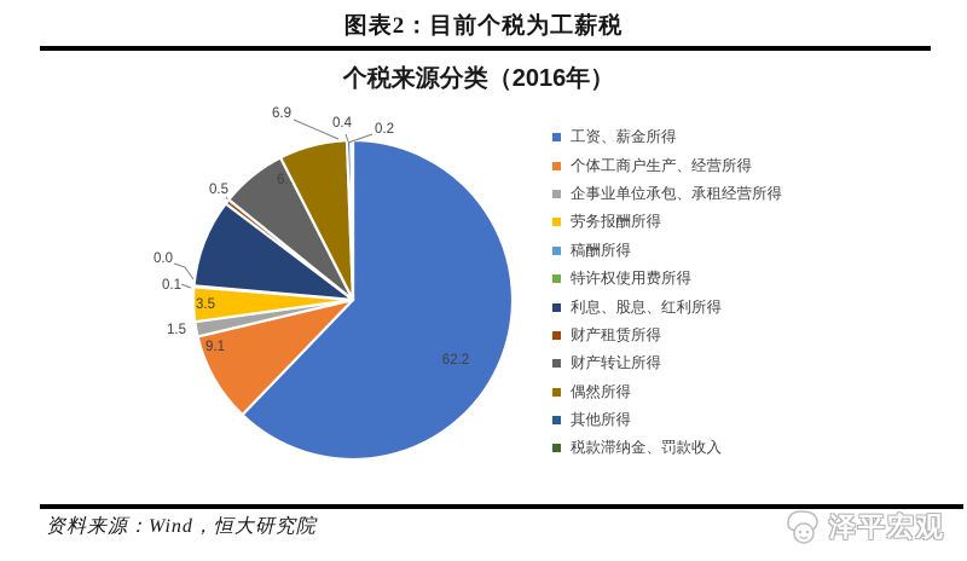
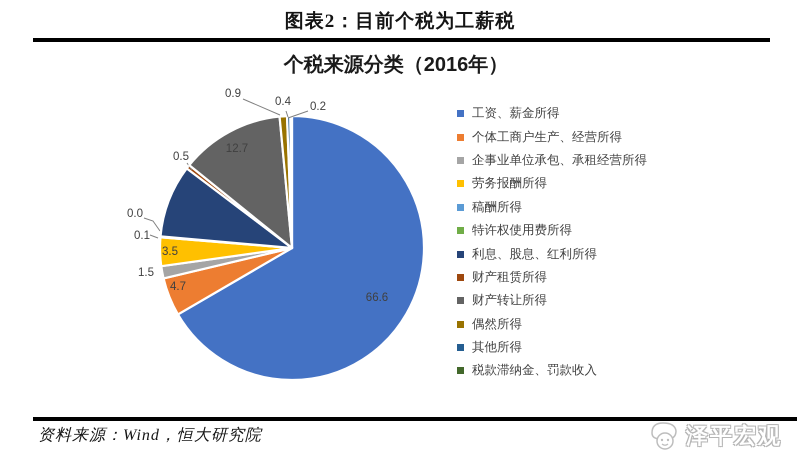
工资、薪金所得: 62.2 -> 66.6
个体工商户生产、经营所得: 9.1 -> 4.7
财产转让所得: 6.7 -> 12.7
偶然所得: 6.9 -> 0.9
